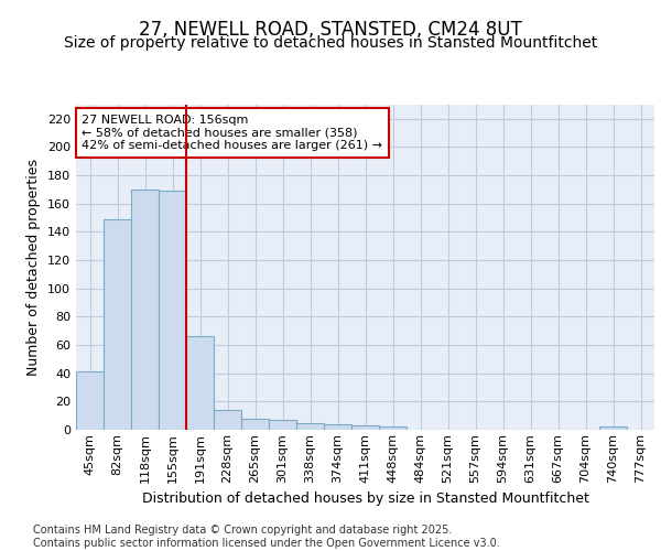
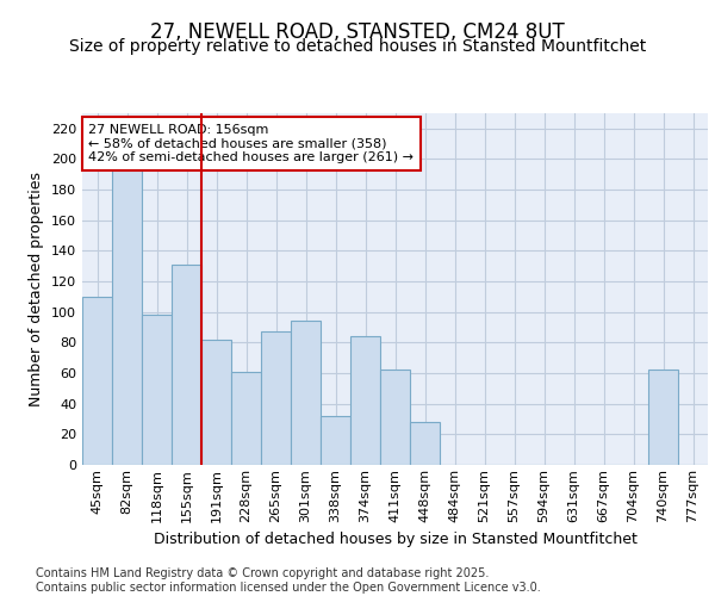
45sqm: 41 -> 110
82sqm: 149 -> 194
118sqm: 170 -> 98
155sqm: 169 -> 131
191sqm: 66 -> 82
228sqm: 14 -> 61
265sqm: 8 -> 87
301sqm: 7 -> 94
338sqm: 5 -> 32
374sqm: 4 -> 84
411sqm: 3 -> 62
448sqm: 2 -> 28
740sqm: 2 -> 62
